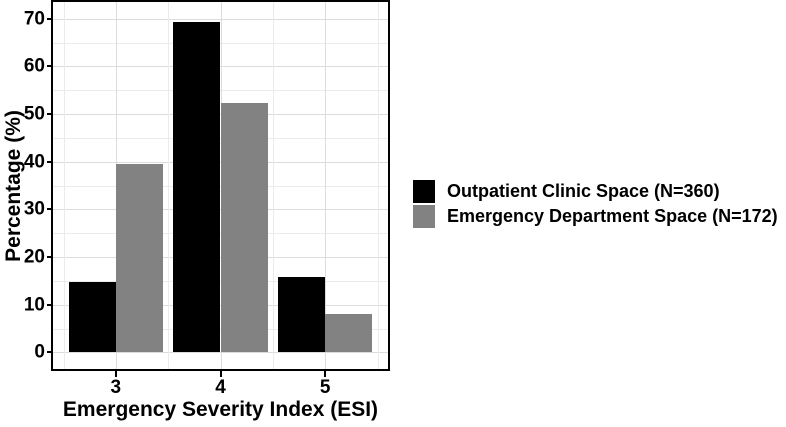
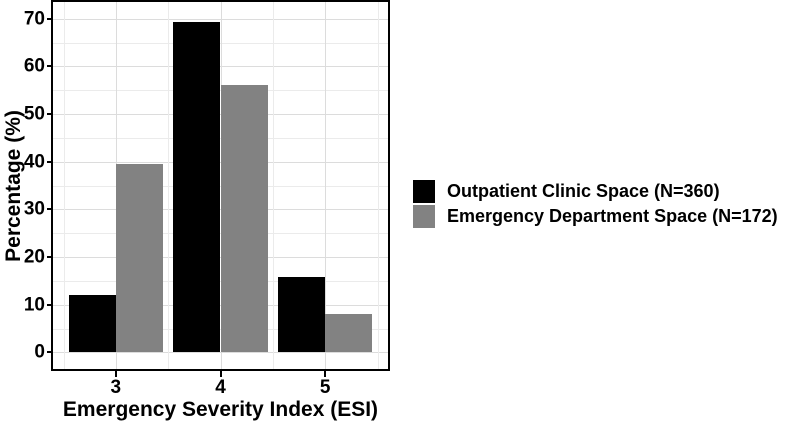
Outpatient Clinic Space (N=360)/3: 15 -> 12
Emergency Department Space (N=172)/4: 52 -> 56
